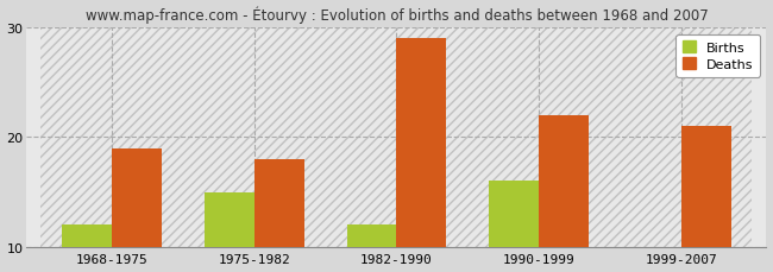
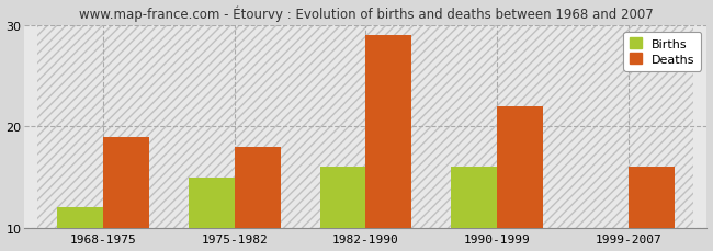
Births/1982-1990: 12 -> 16
Deaths/1999-2007: 21 -> 16
